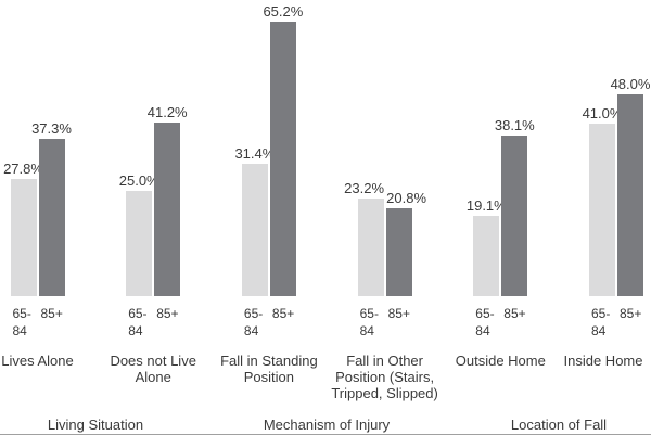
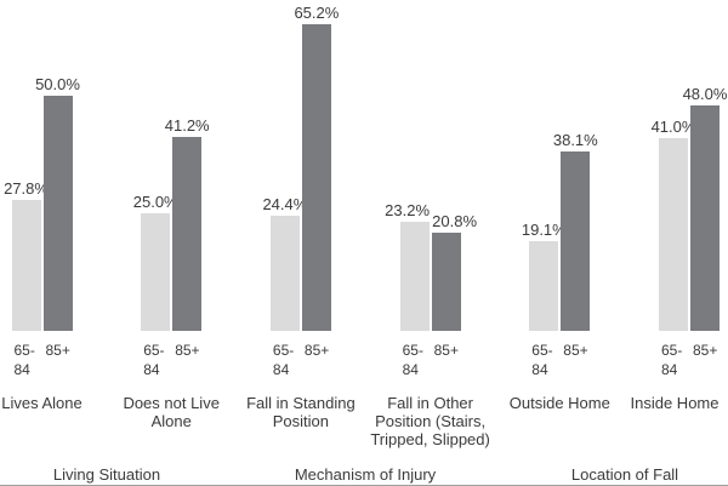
85+/Lives Alone: 37.3% -> 50.0%
65-84/Fall in Standing Position: 31.4% -> 24.4%
